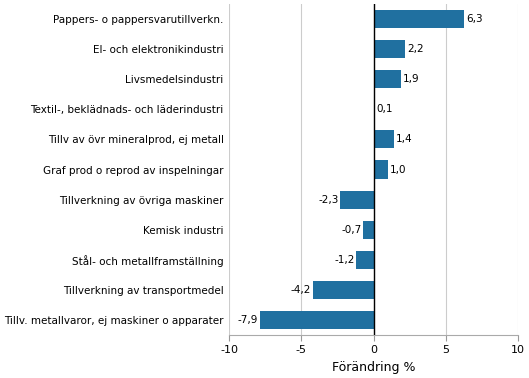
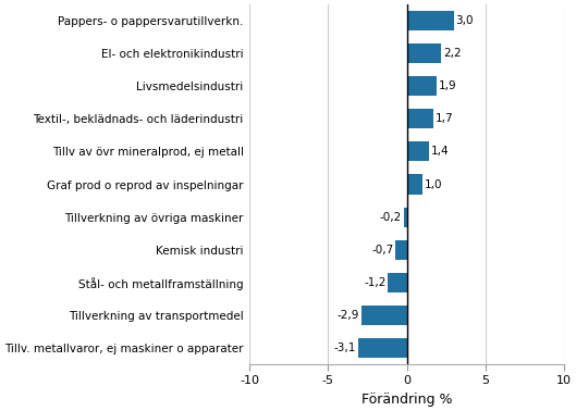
Pappers- o pappersvarutillverkn.: 6,3 -> 3,0
Textil-, beklädnads- och läderindustri: 0,1 -> 1,7
Tillverkning av övriga maskiner: -2,3 -> -0,2
Tillverkning av transportmedel: -4,2 -> -2,9
Tillv. metallvaror, ej maskiner o apparater: -7,9 -> -3,1
